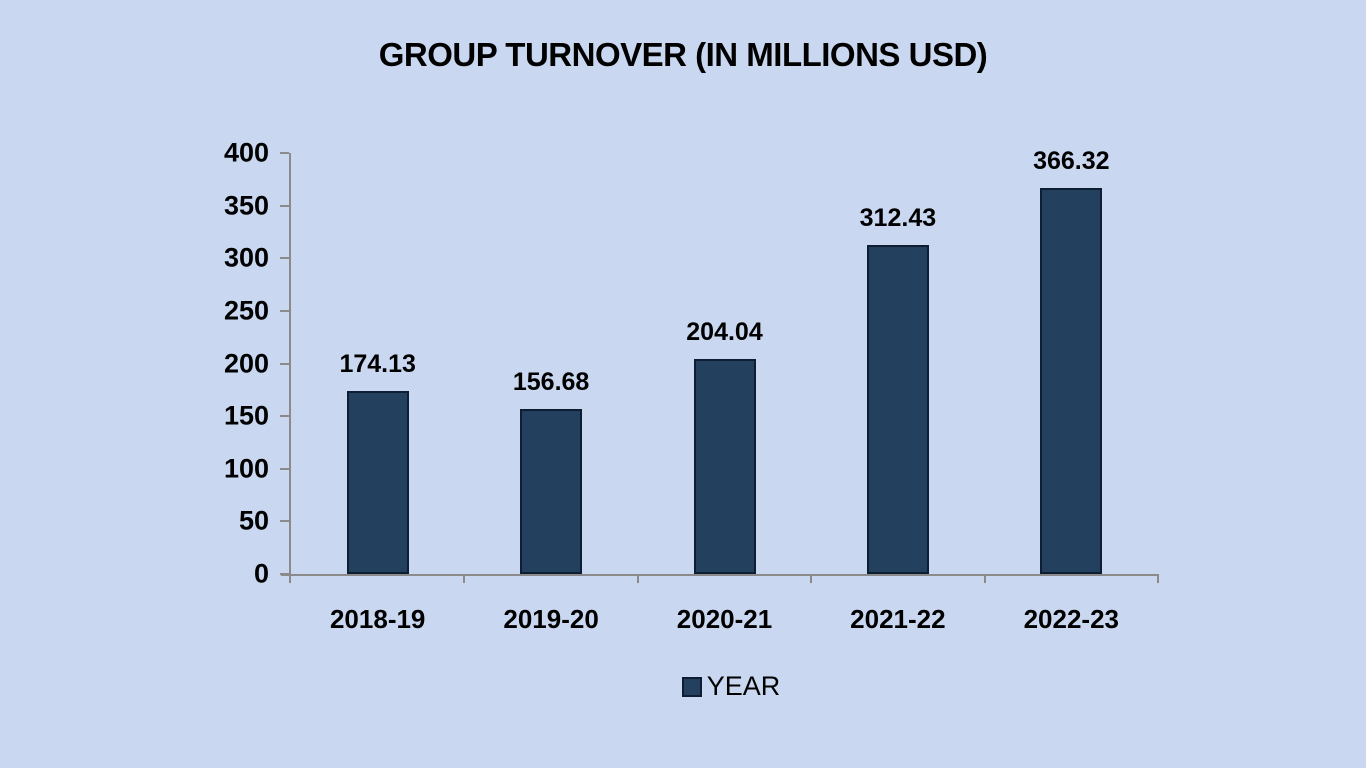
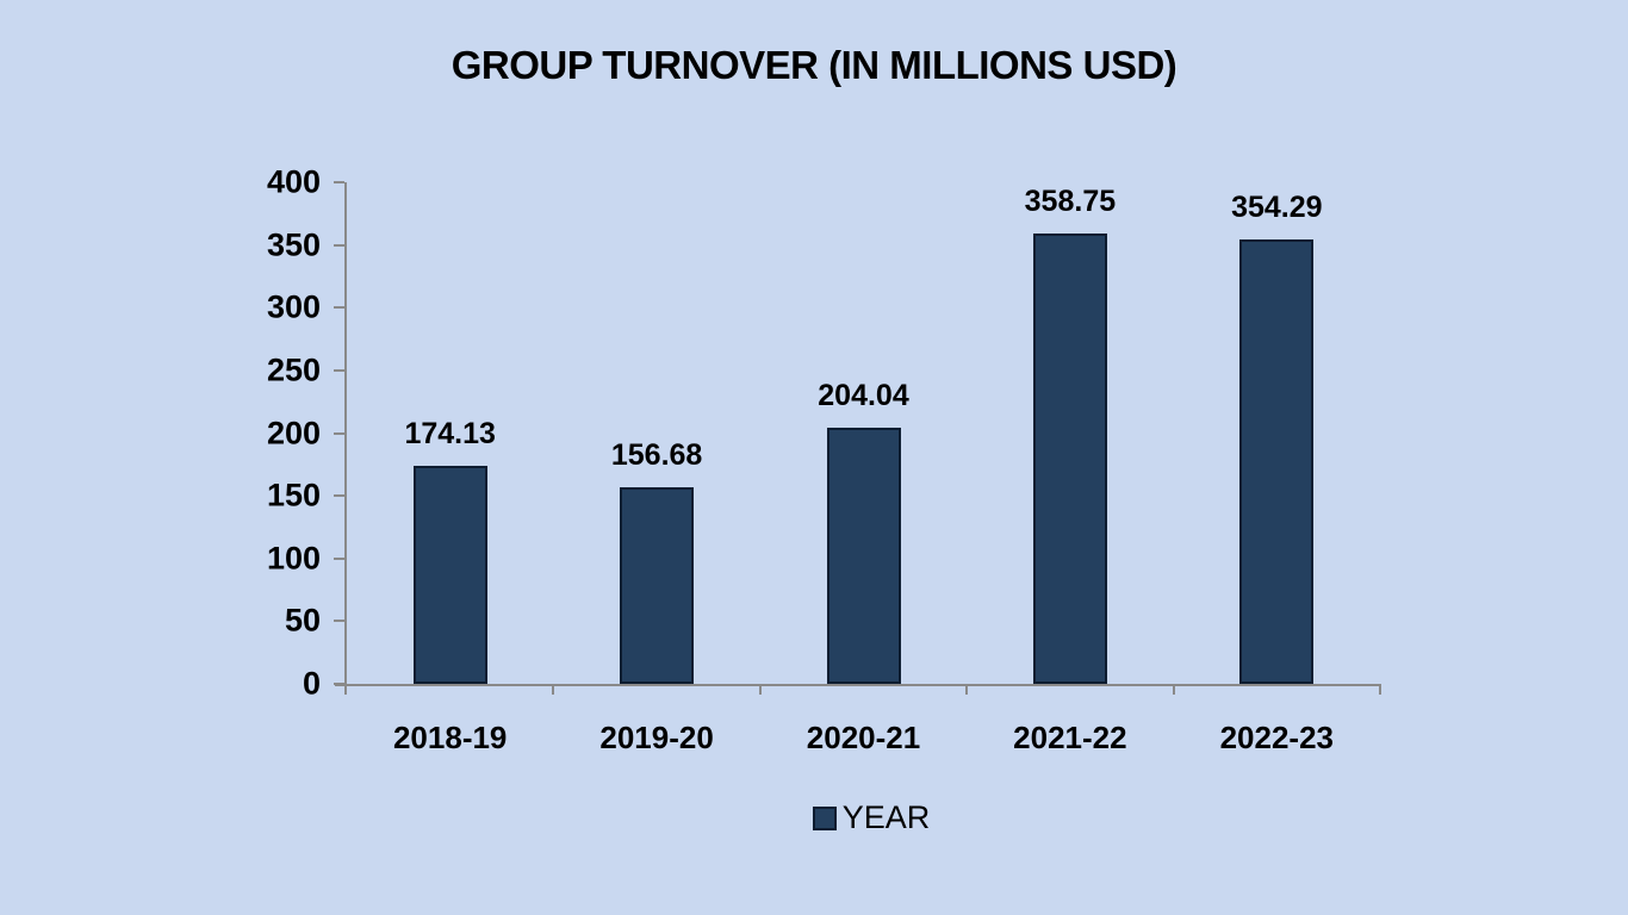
2021-22: 312.43 -> 358.75
2022-23: 366.32 -> 354.29
